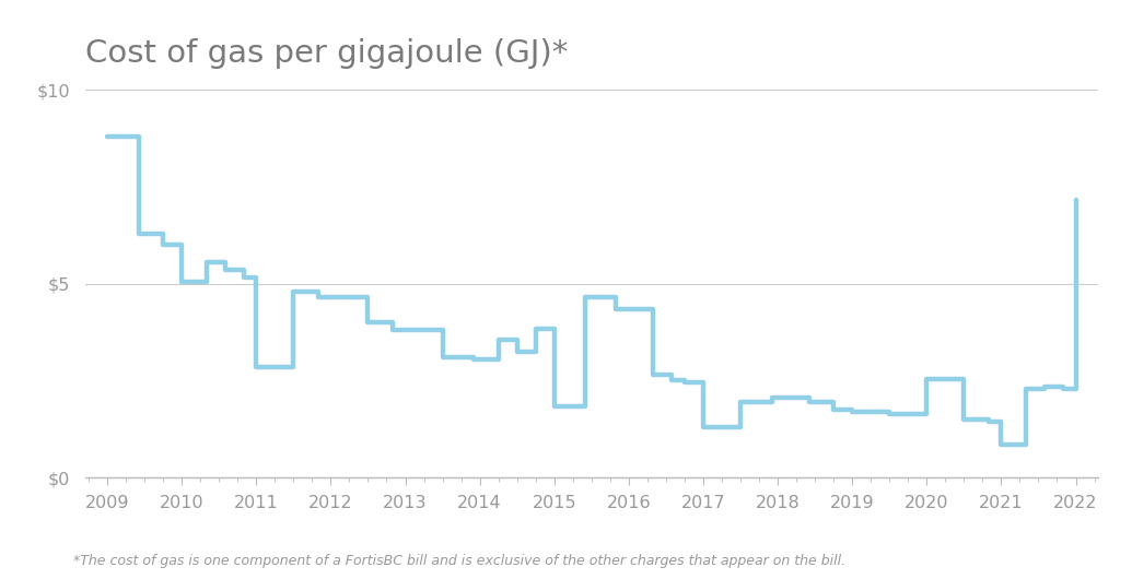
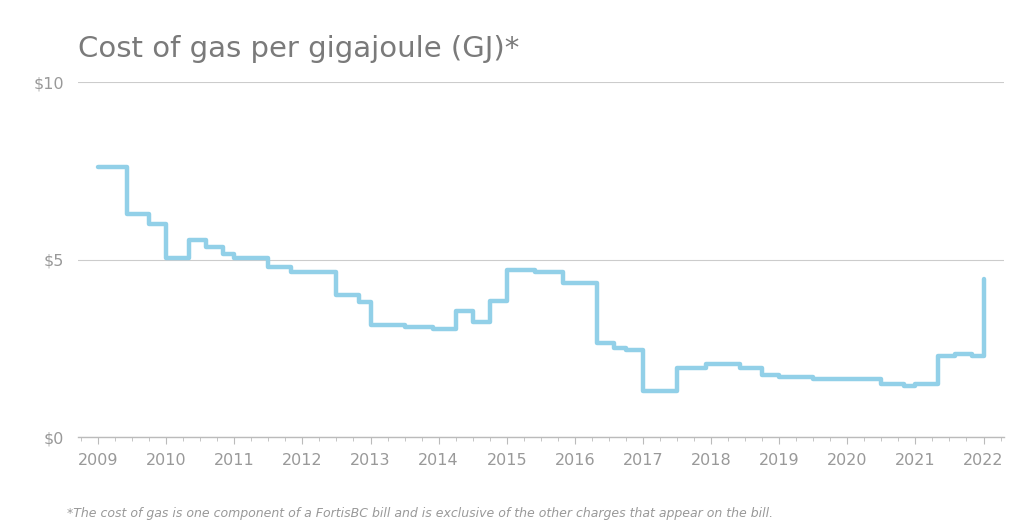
2009: $8.80 -> $7.60
2011: $2.85 -> $5.05
2013: $3.80 -> $3.15
2015: $1.85 -> $4.70
2020: $2.55 -> $1.65
2021: $0.85 -> $1.50
2022: $7.15 -> $4.45
